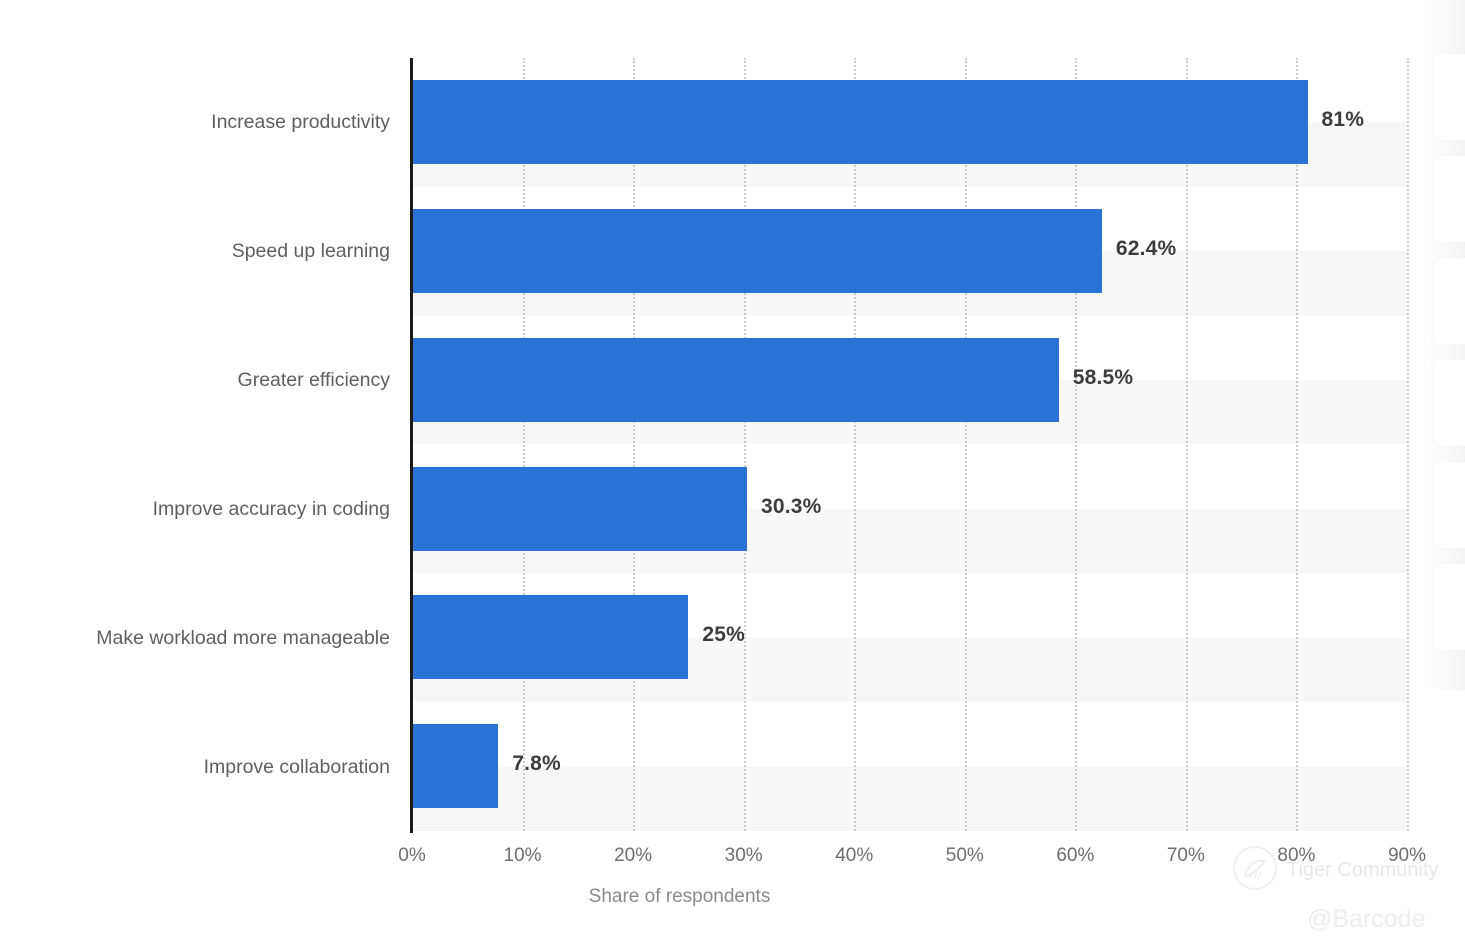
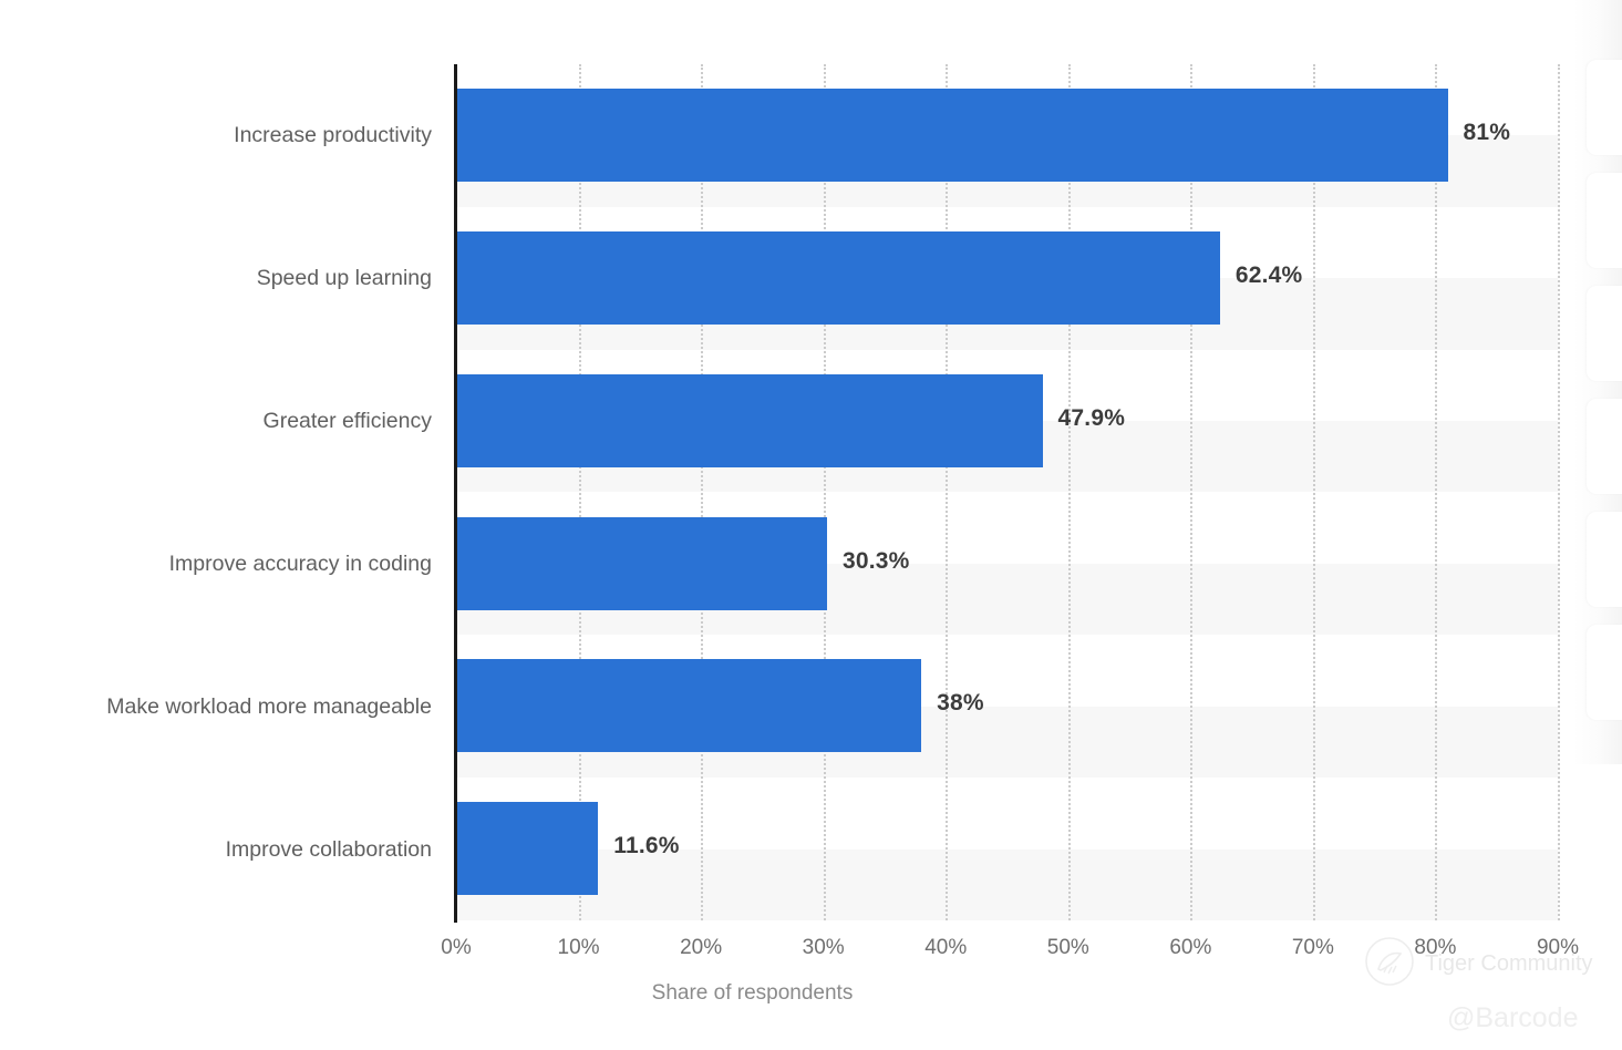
Greater efficiency: 58.5% -> 47.9%
Make workload more manageable: 25% -> 38%
Improve collaboration: 7.8% -> 11.6%
